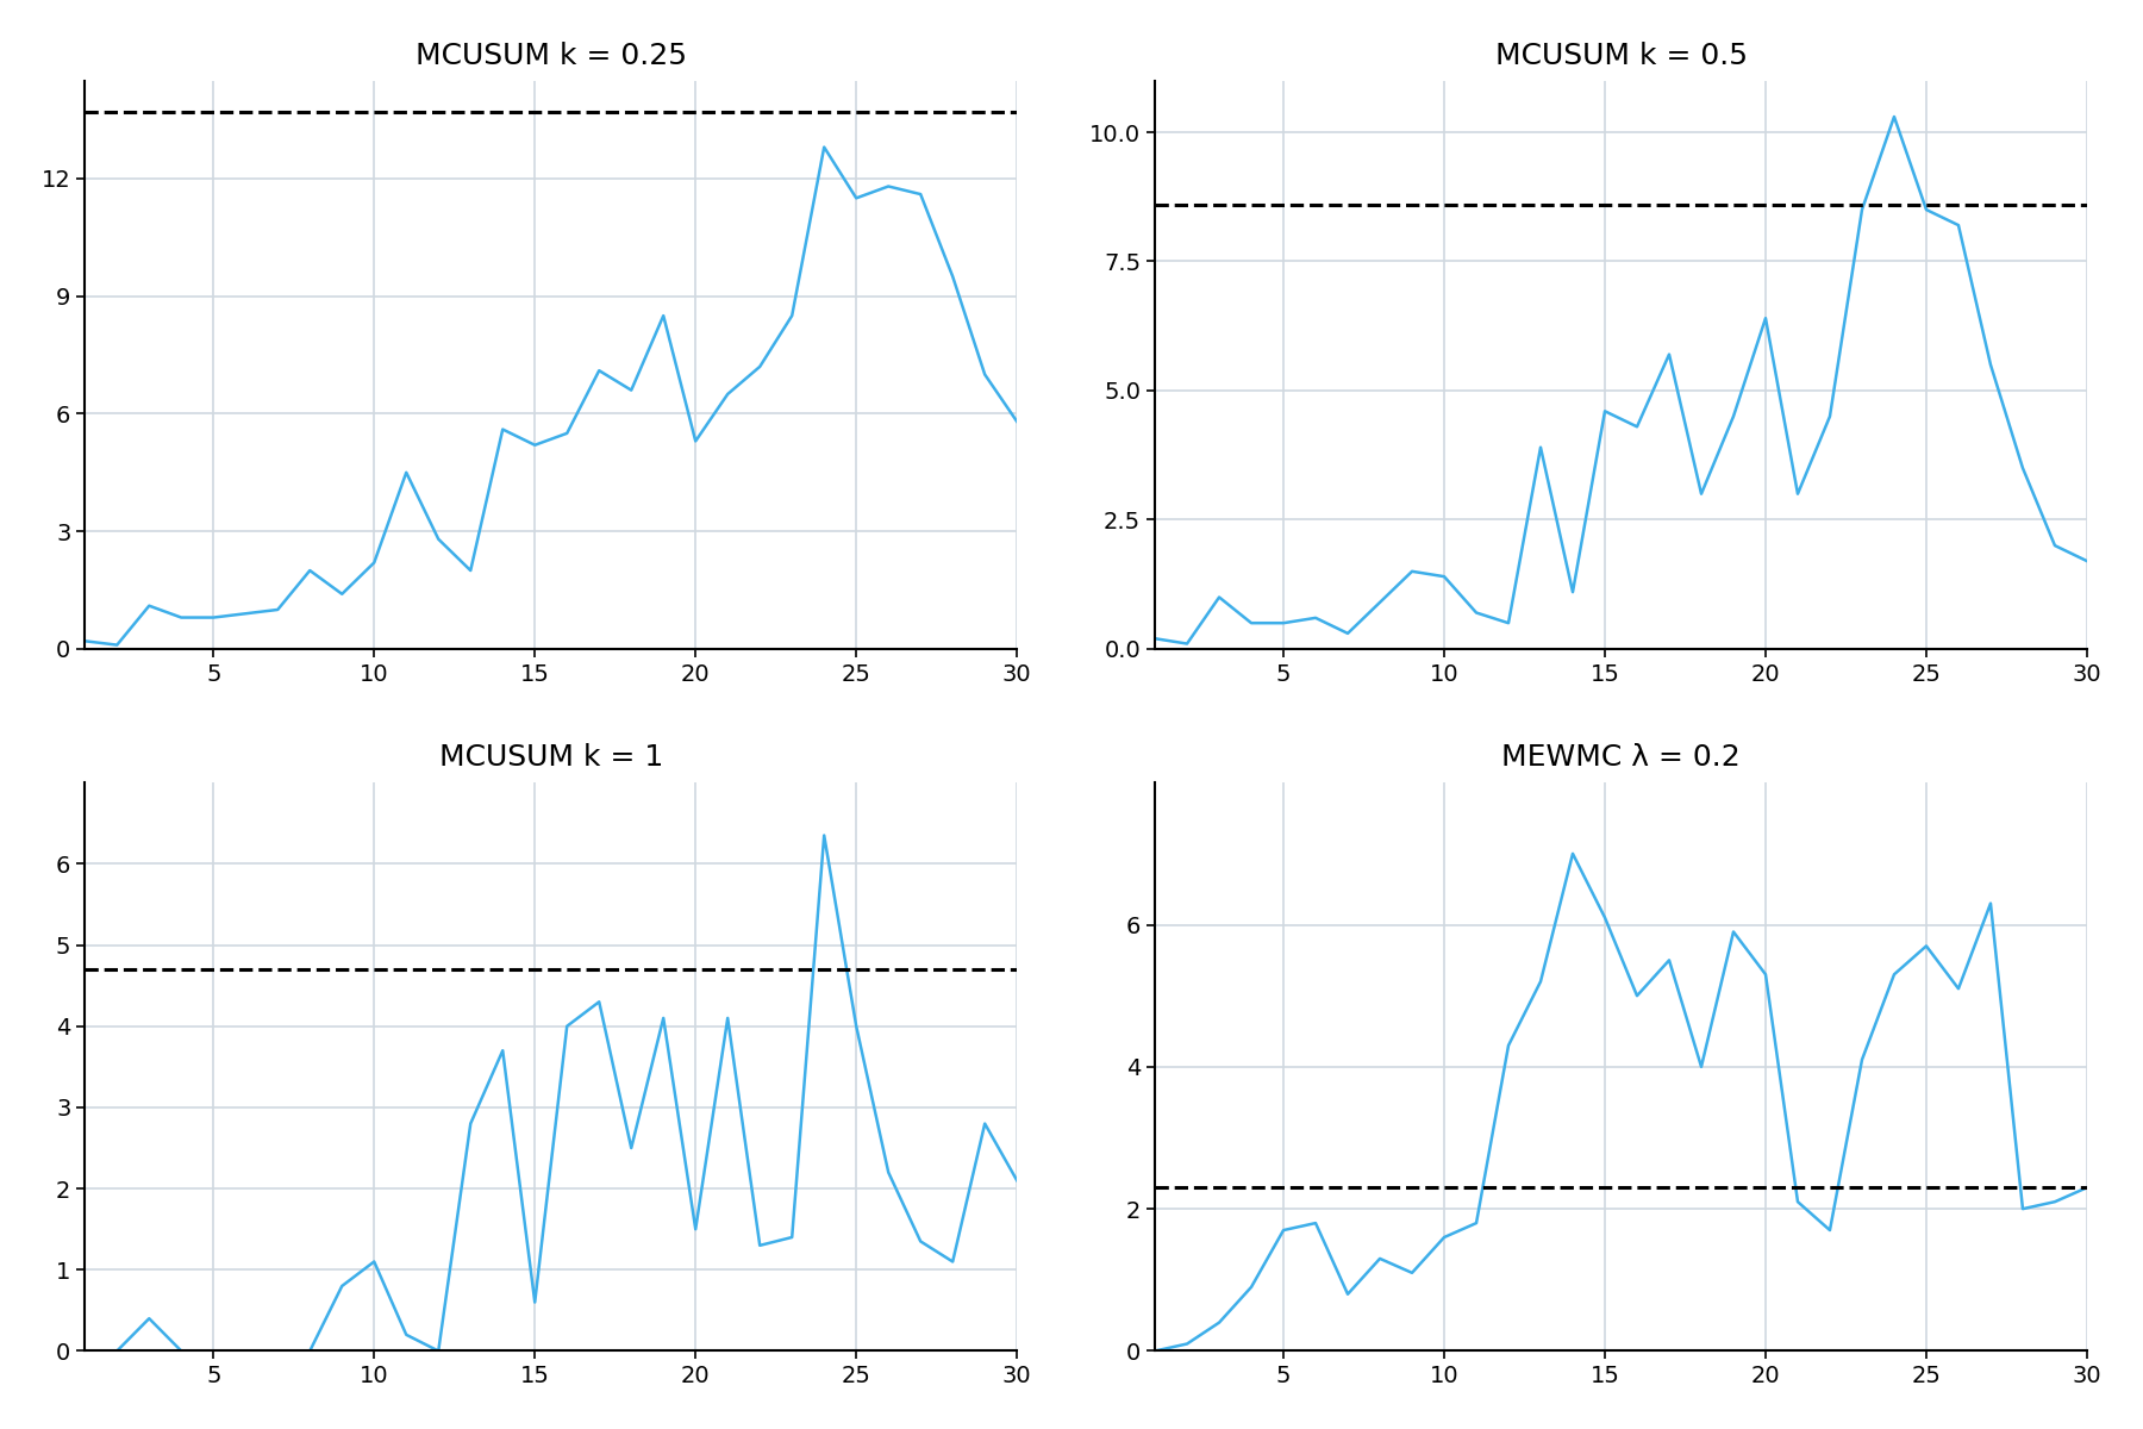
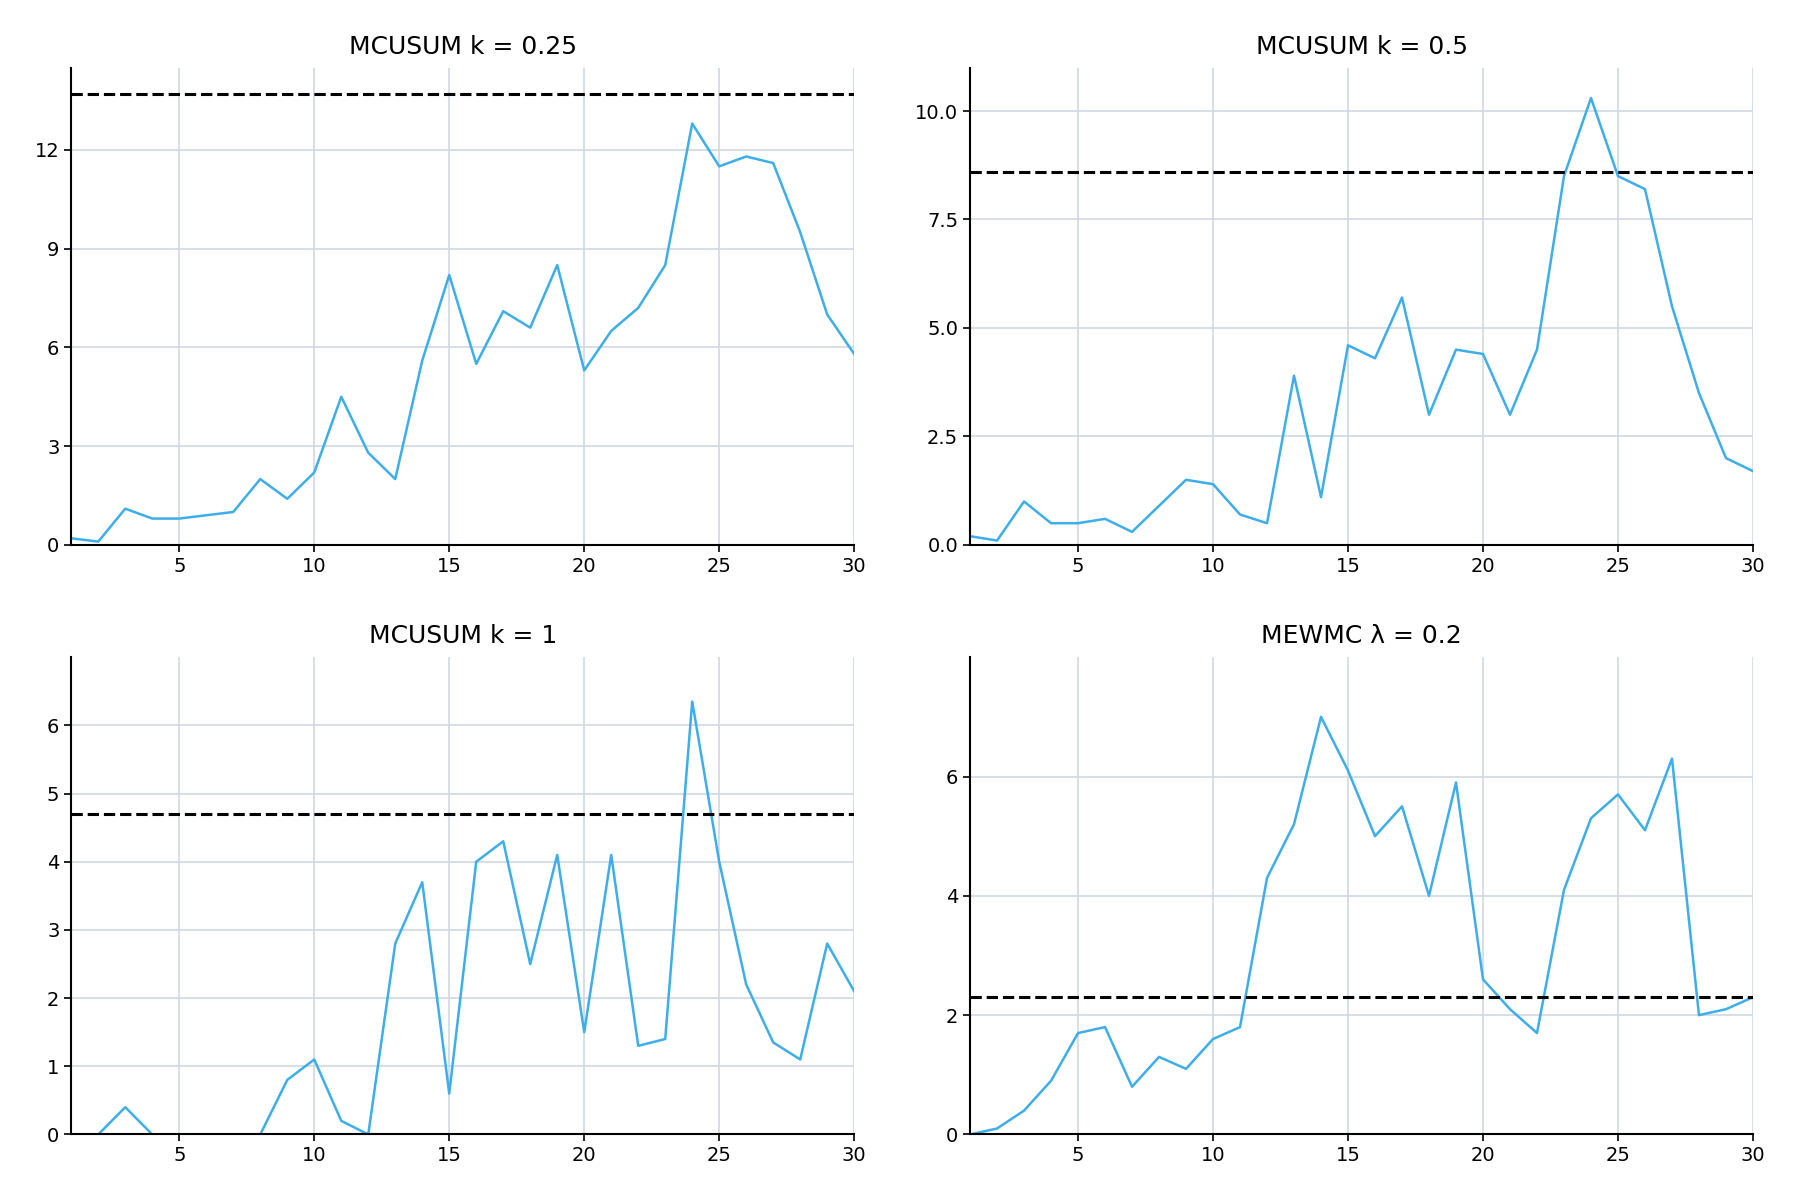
MCUSUM k = 0.25/15: 5.2 -> 8.2
MCUSUM k = 0.5/20: 6.4 -> 4.4
MEWMC λ = 0.2/20: 5.3 -> 2.6
